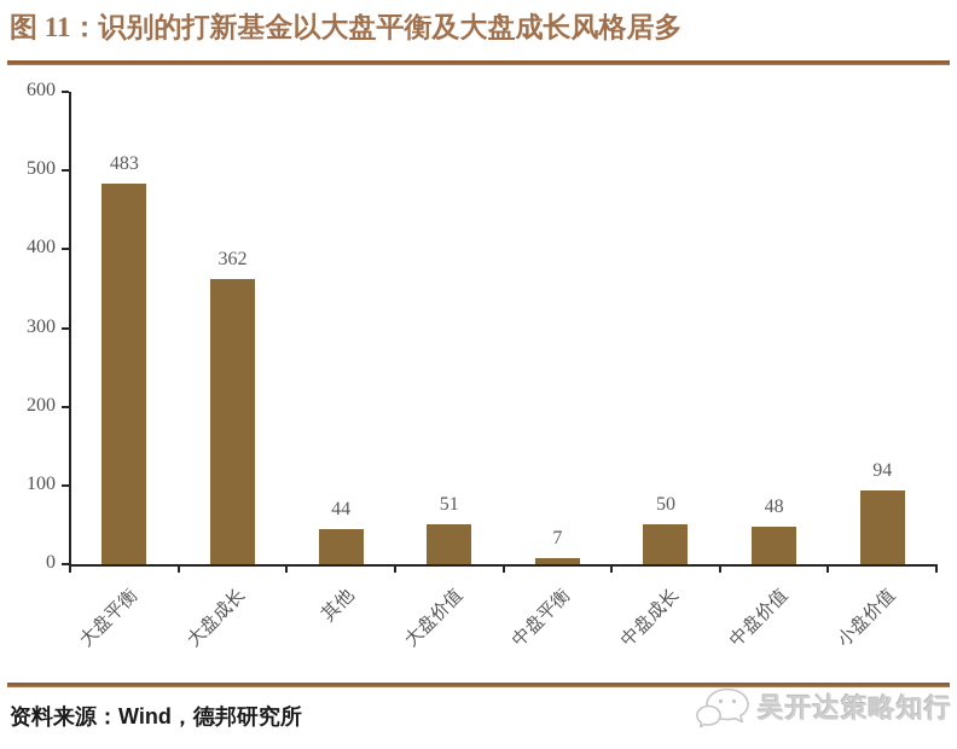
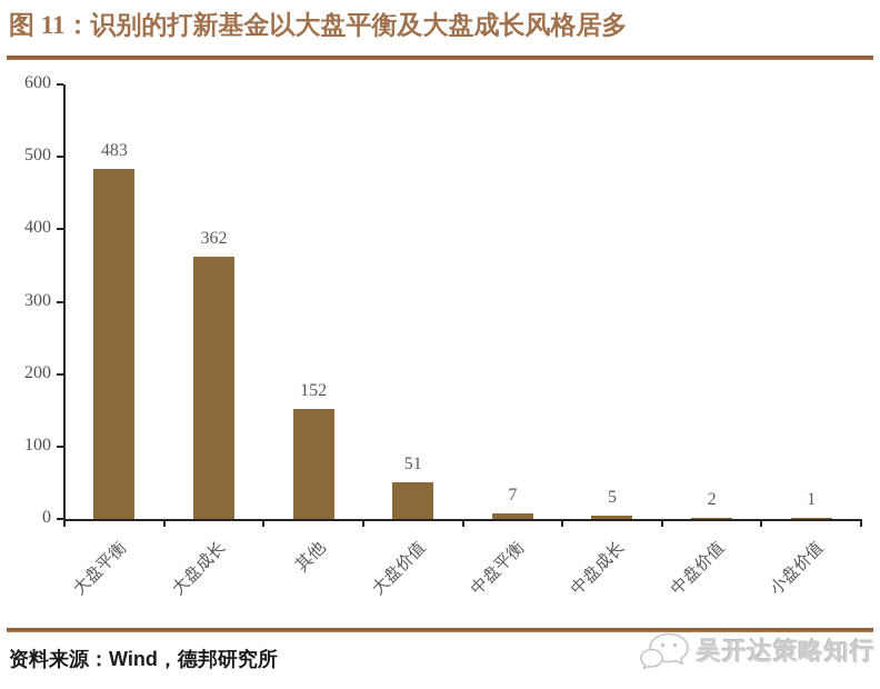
其他: 44 -> 152
中盘成长: 50 -> 5
中盘价值: 48 -> 2
小盘价值: 94 -> 1
